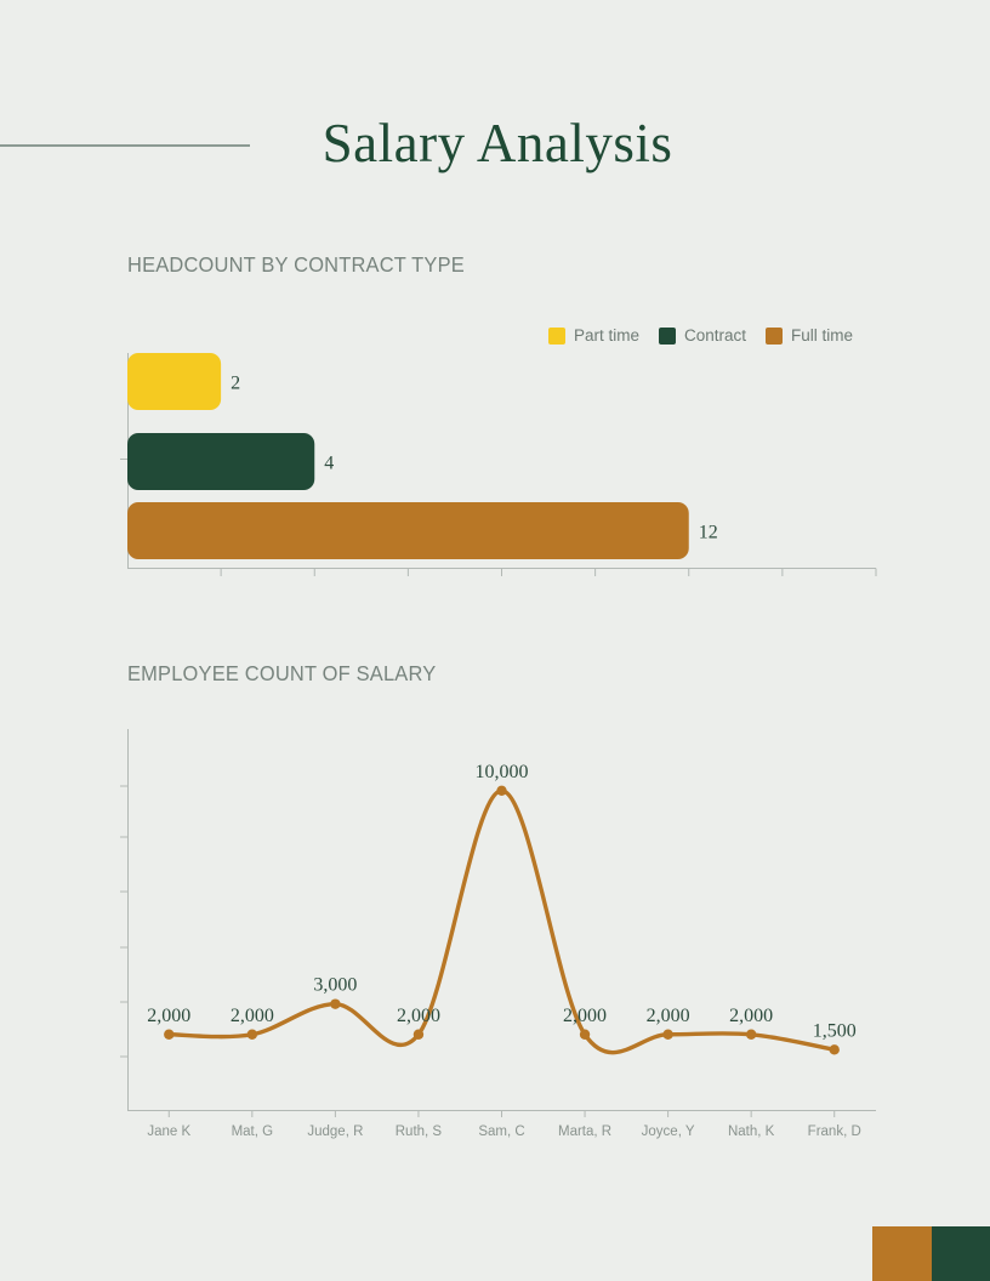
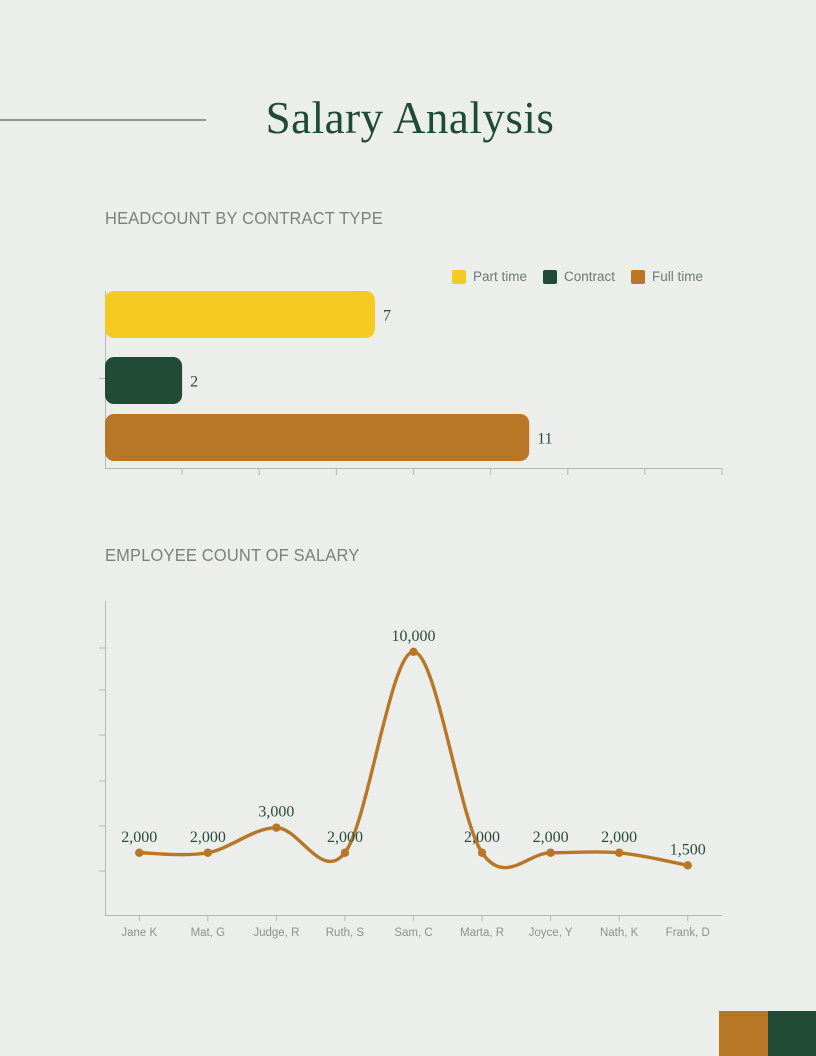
HEADCOUNT BY CONTRACT TYPE/Part time: 2 -> 7
HEADCOUNT BY CONTRACT TYPE/Contract: 4 -> 2
HEADCOUNT BY CONTRACT TYPE/Full time: 12 -> 11
